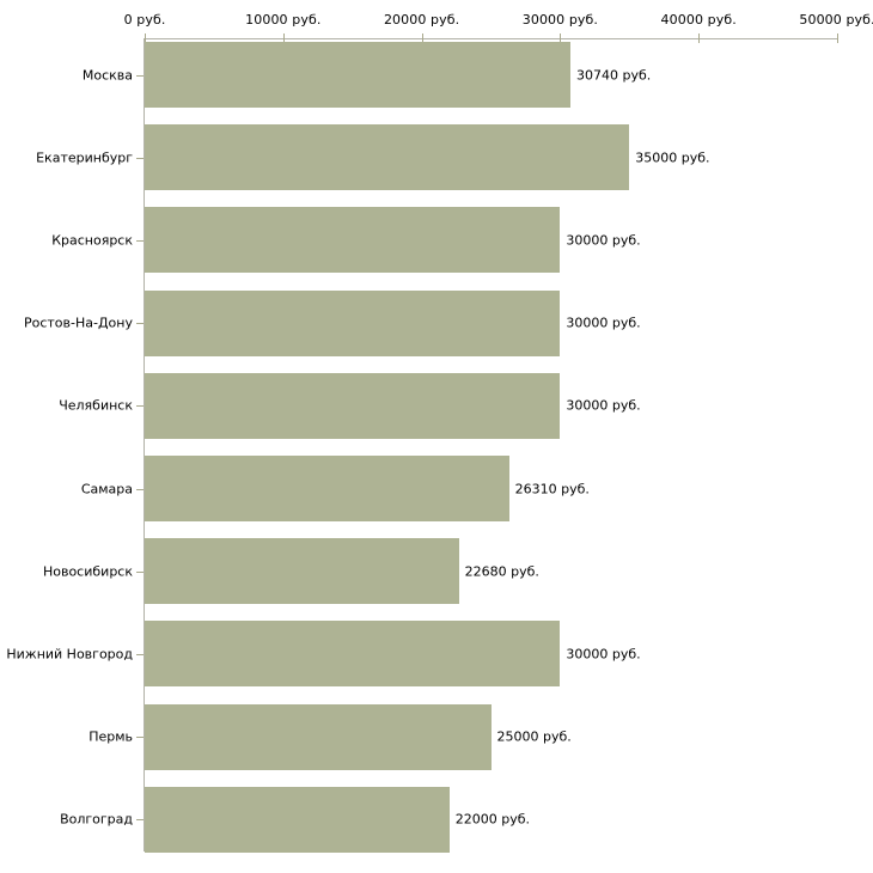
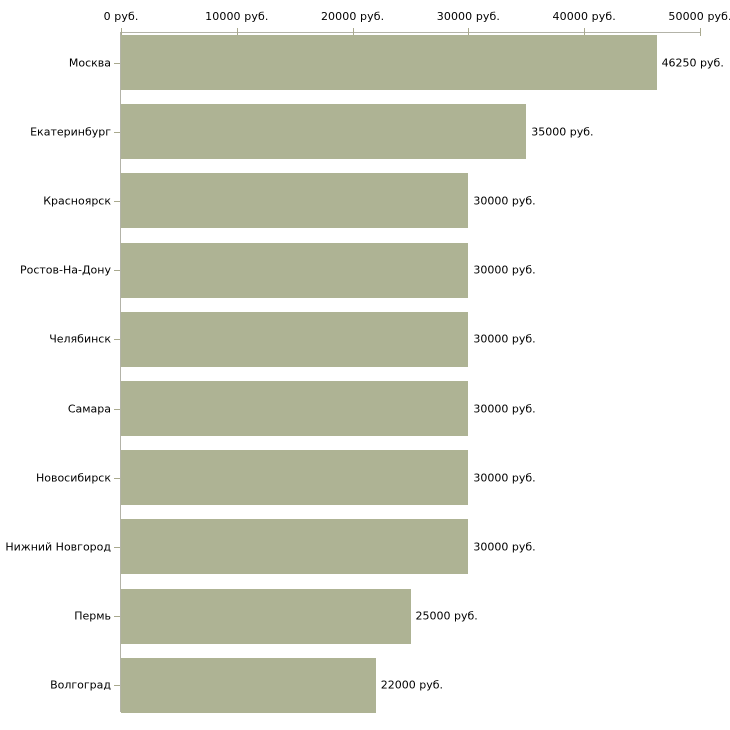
Москва: 30740 -> 46250
Самара: 26310 -> 30000
Новосибирск: 22680 -> 30000
